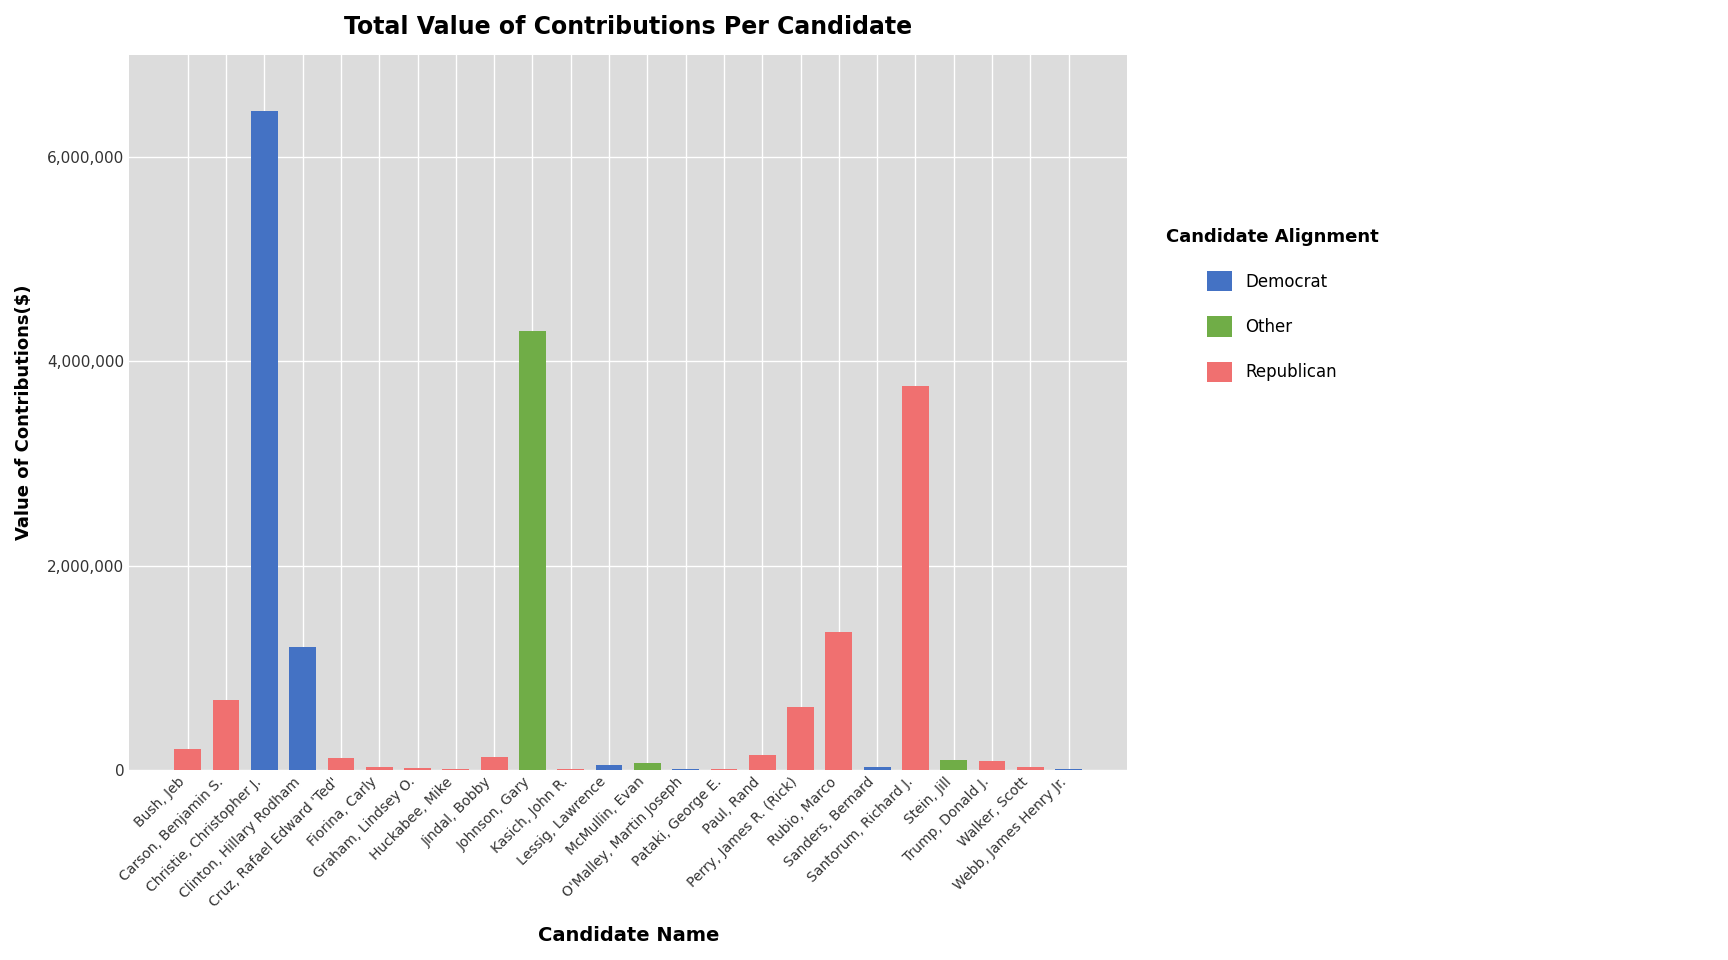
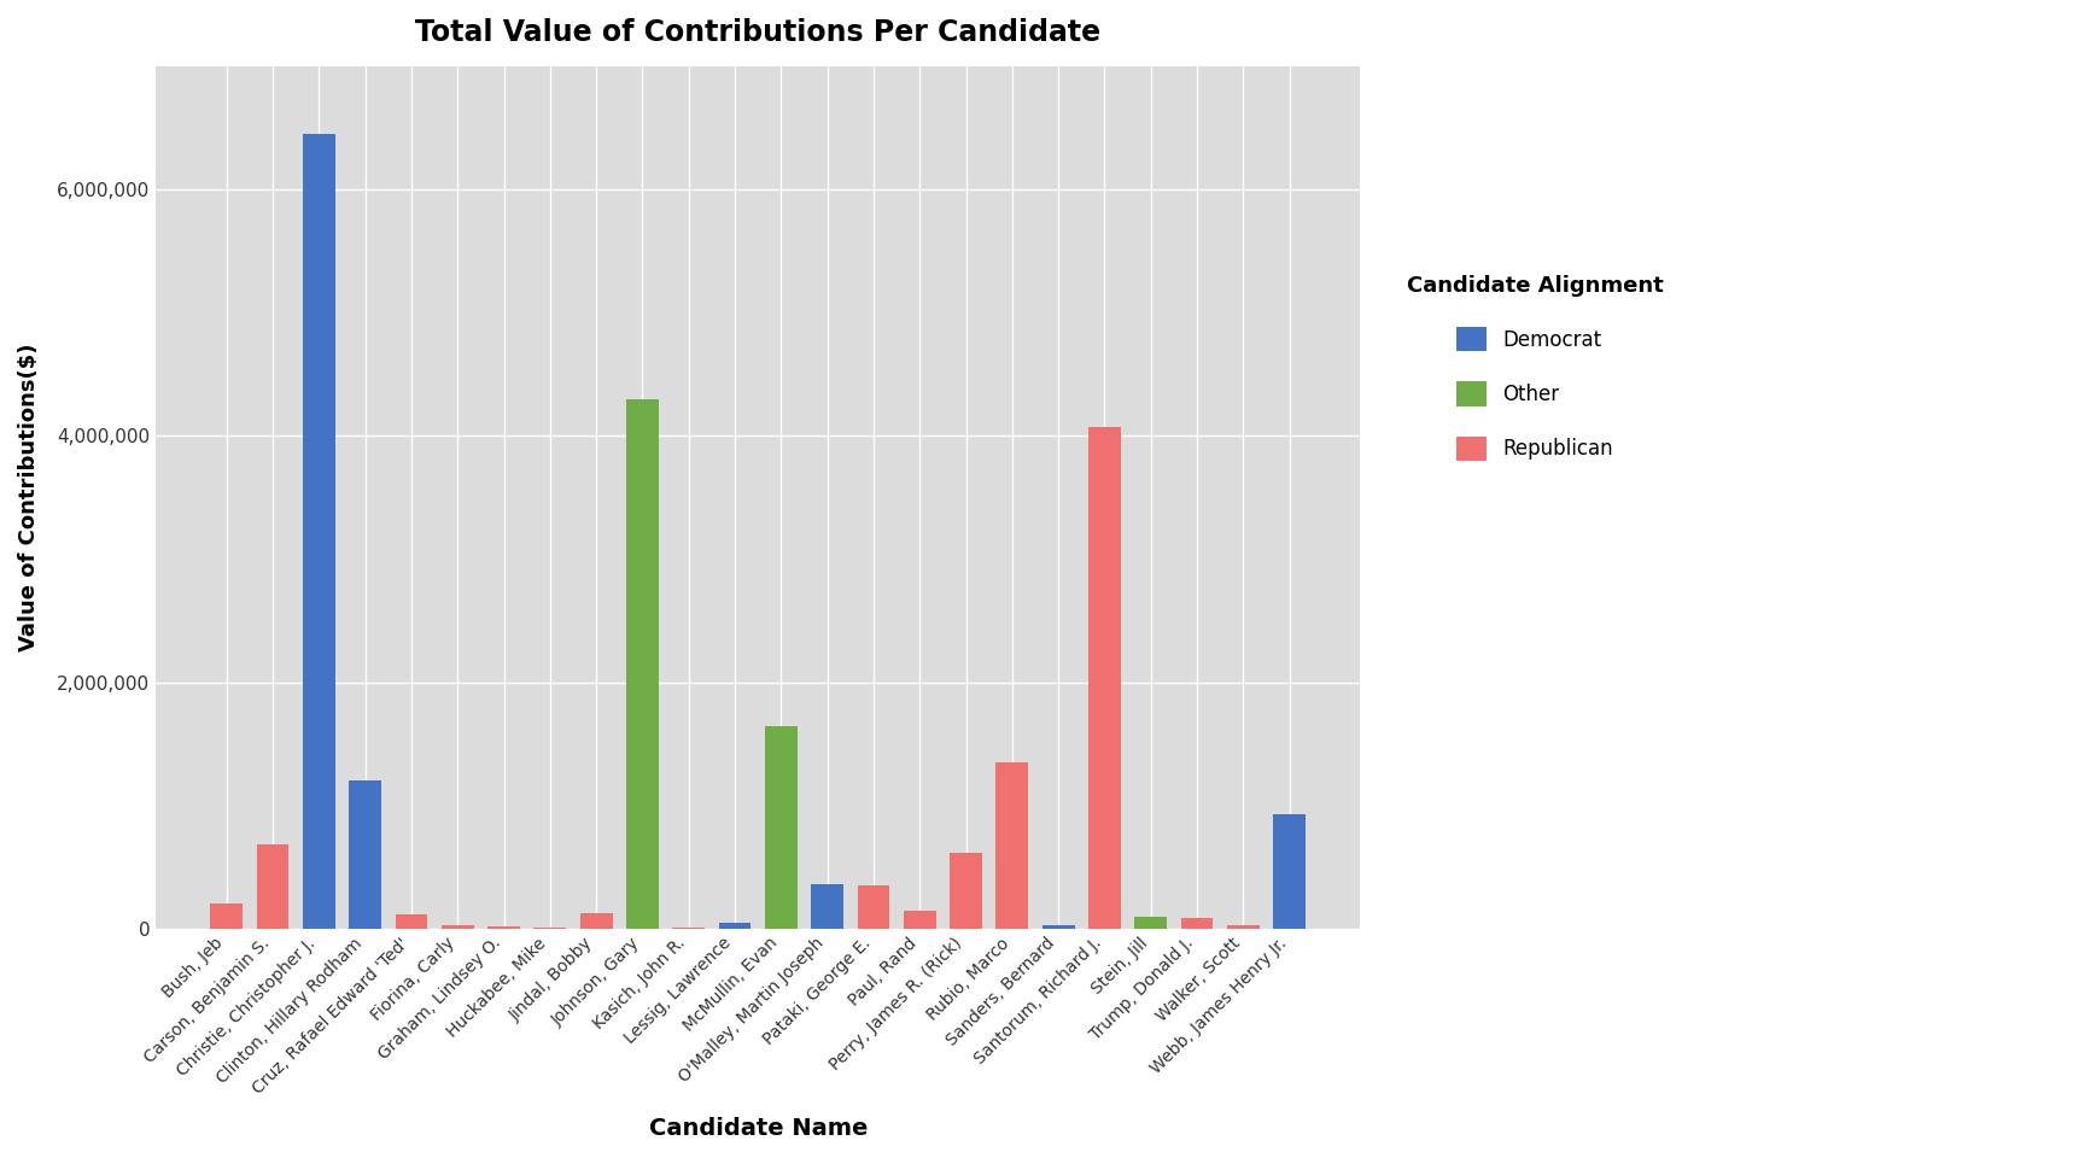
McMullin, Evan: 70,000 -> 1,640,000
O'Malley, Martin Joseph: 10,000 -> 360,000
Pataki, George E.: 10,000 -> 350,000
Santorum, Richard J.: 3,760,000 -> 4,070,000
Webb, James Henry Jr.: 10,000 -> 930,000
